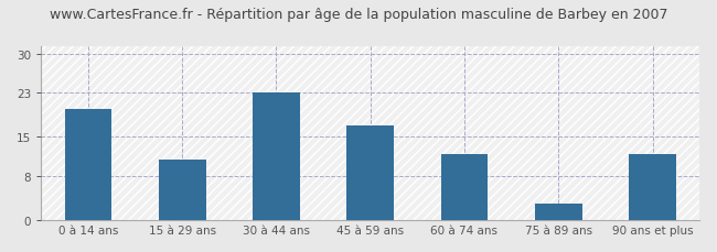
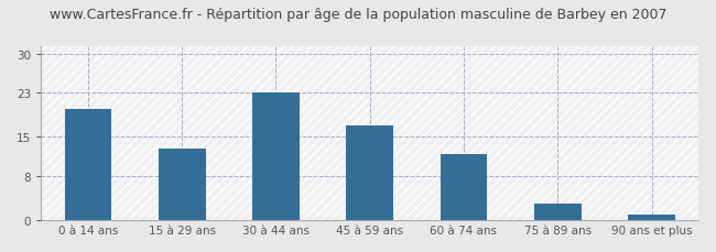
15 à 29 ans: 11 -> 13
90 ans et plus: 12 -> 1
